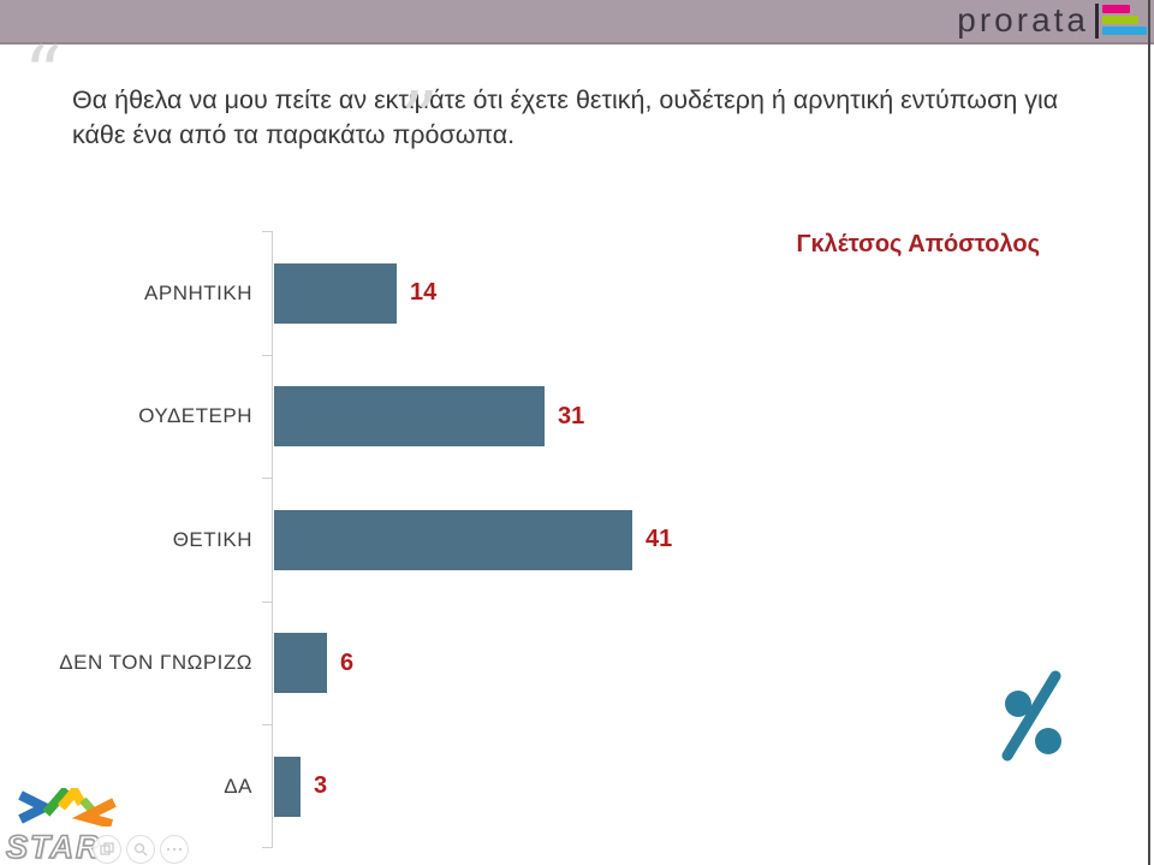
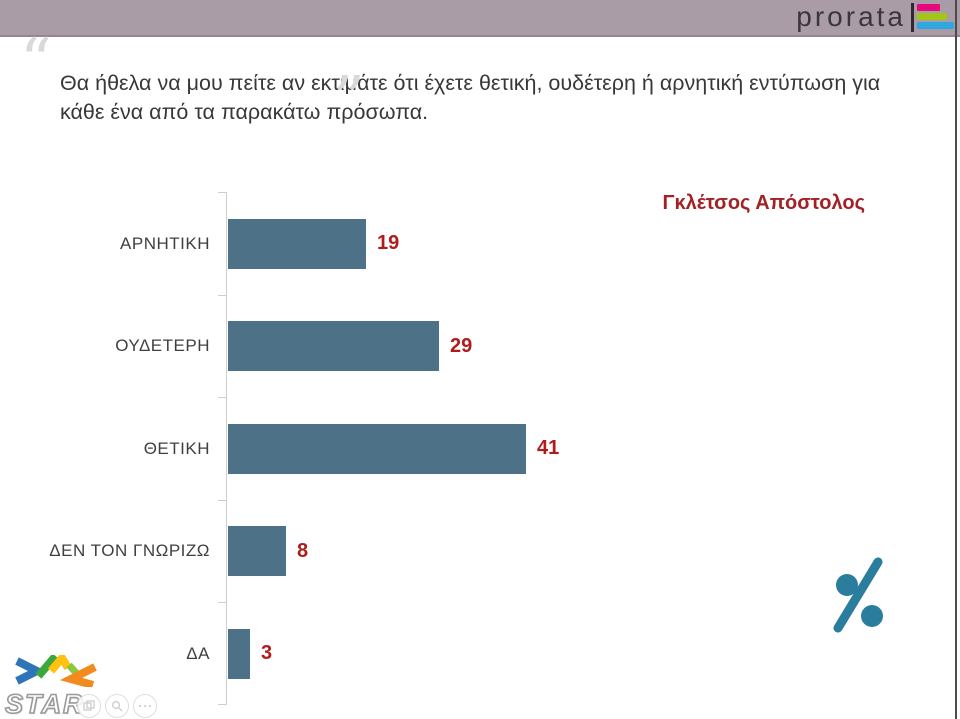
ΑΡΝΗΤΙΚΗ: 14 -> 19
ΟΥΔΕΤΕΡΗ: 31 -> 29
ΔΕΝ ΤΟΝ ΓΝΩΡΙΖΩ: 6 -> 8
